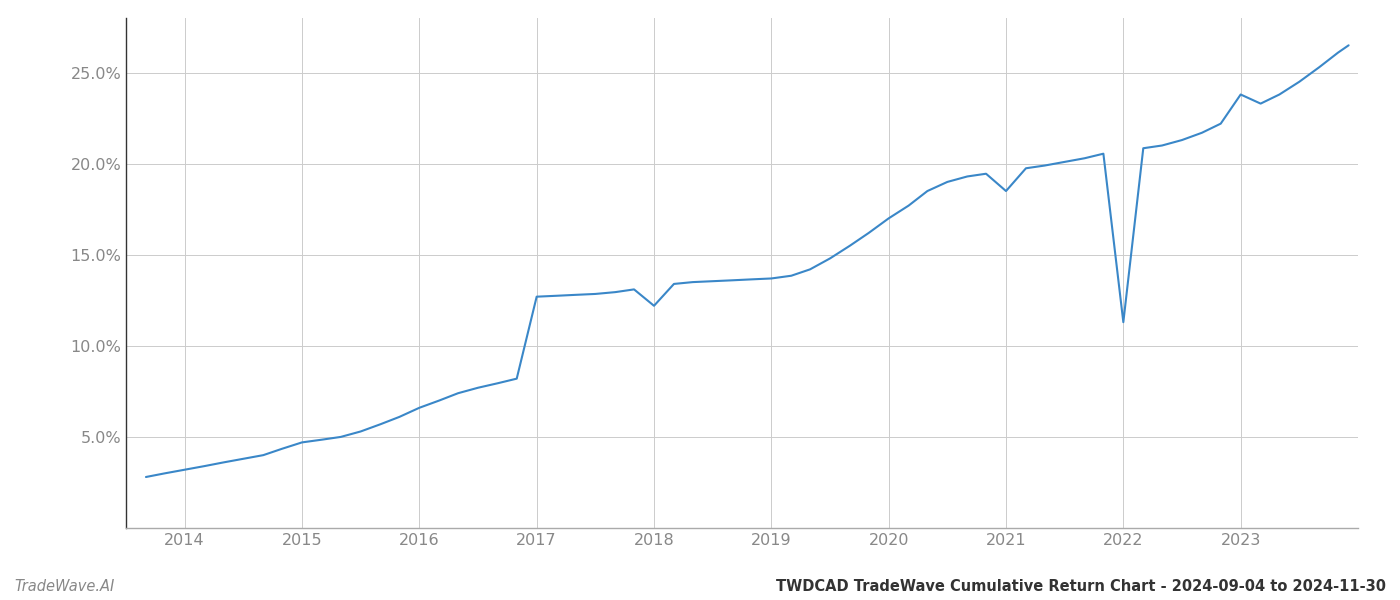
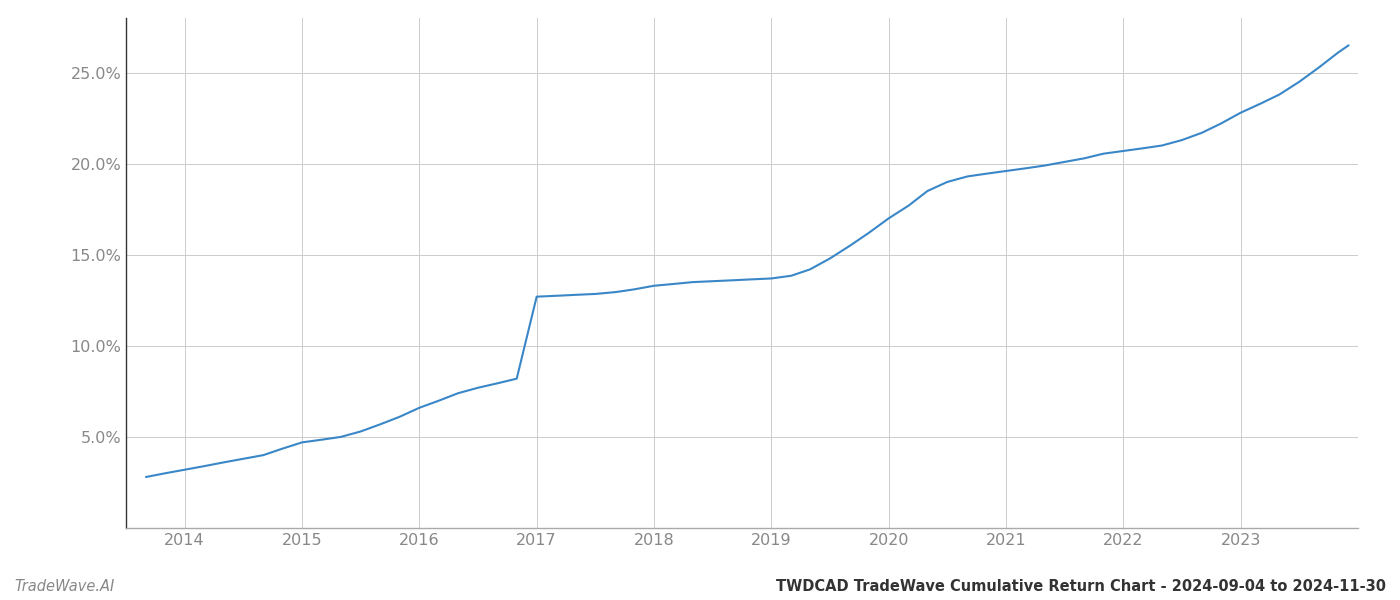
2018: 12.2% -> 13.3%
2021: 18.5% -> 19.6%
2022: 11.3% -> 20.7%
2023: 23.8% -> 22.8%
